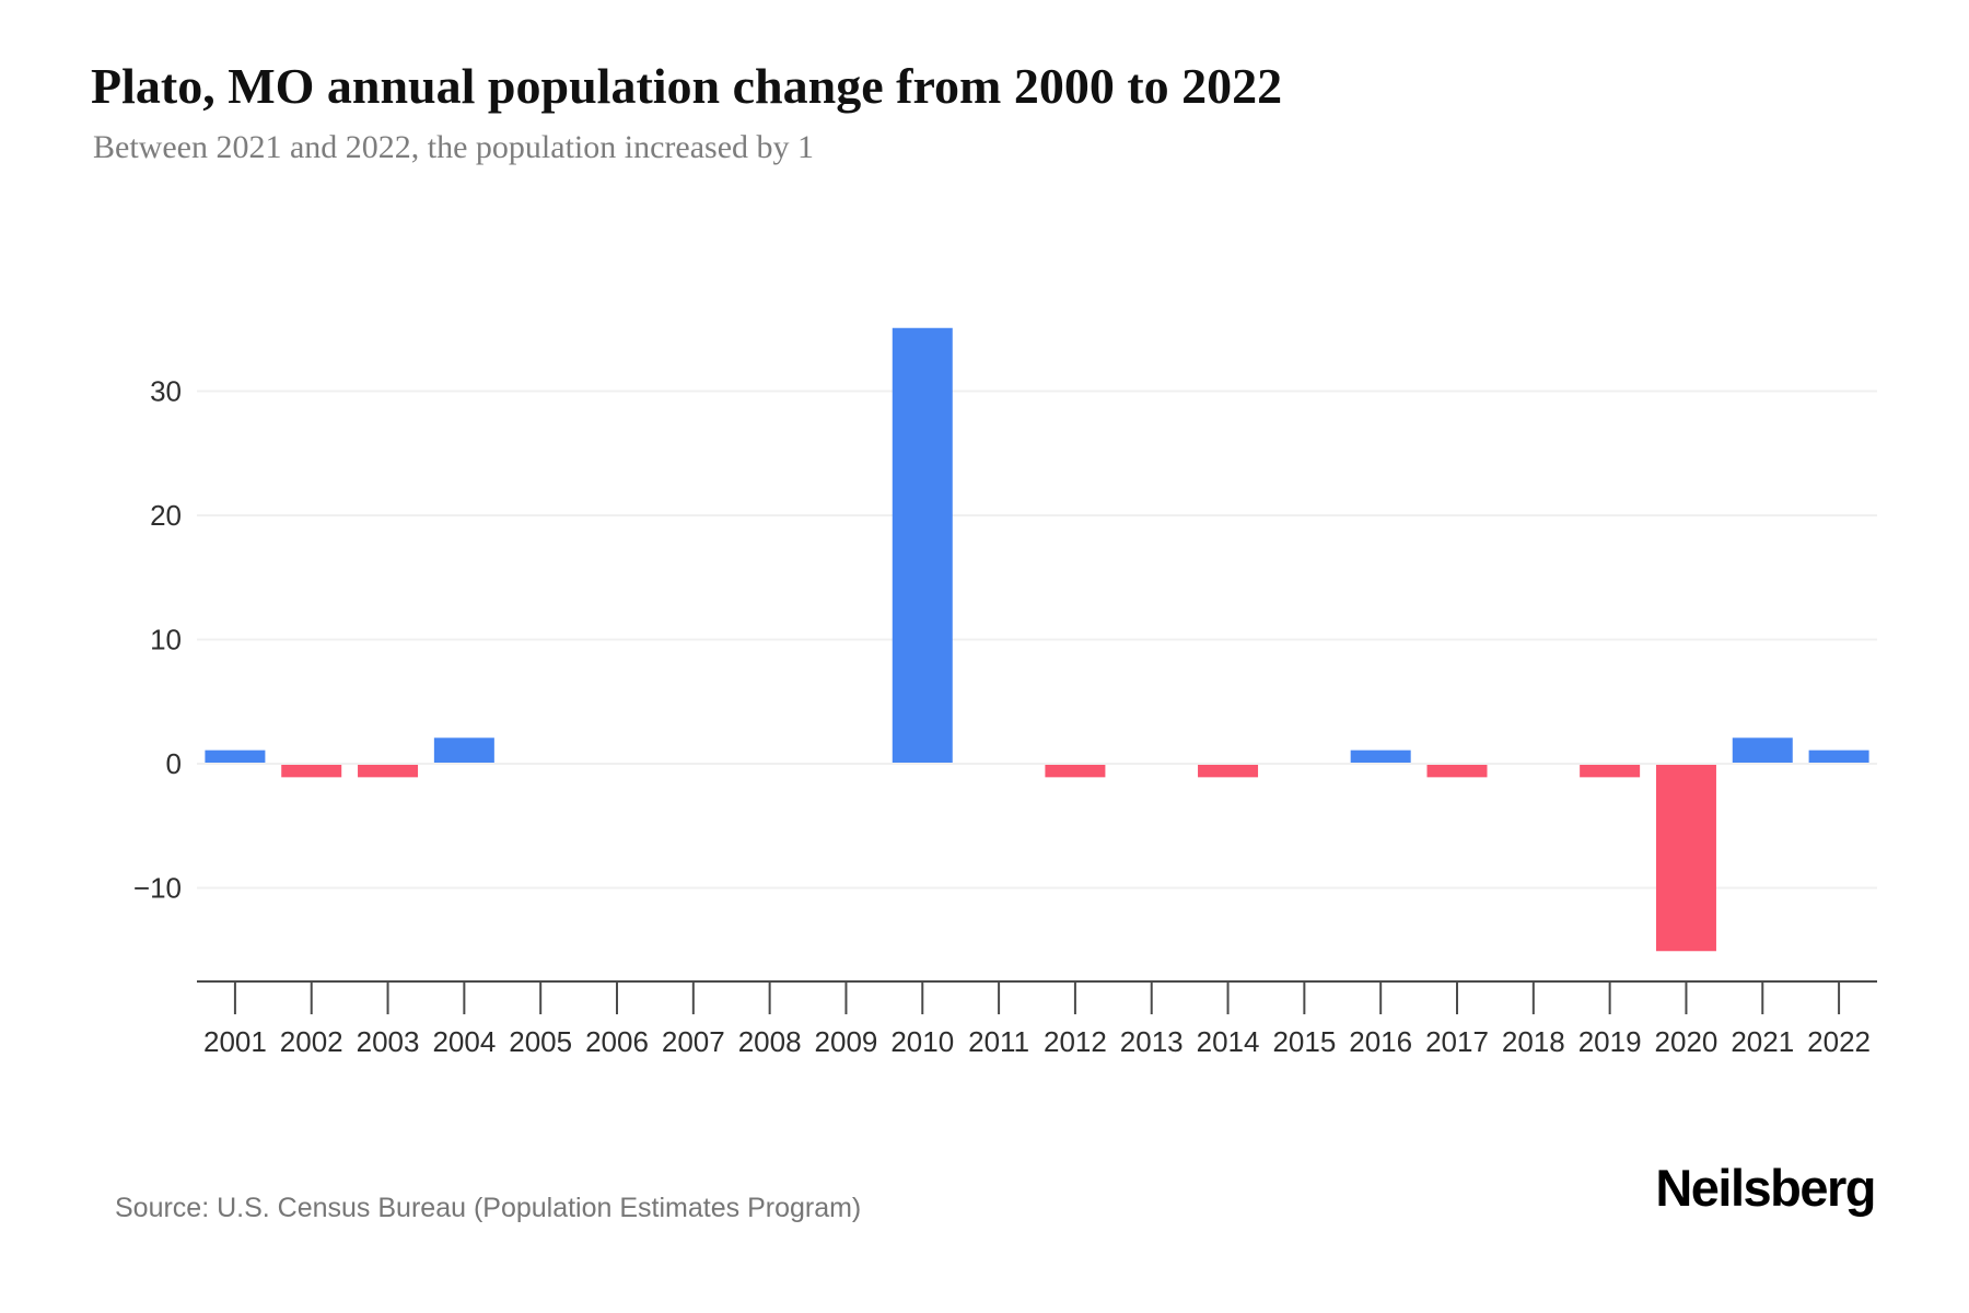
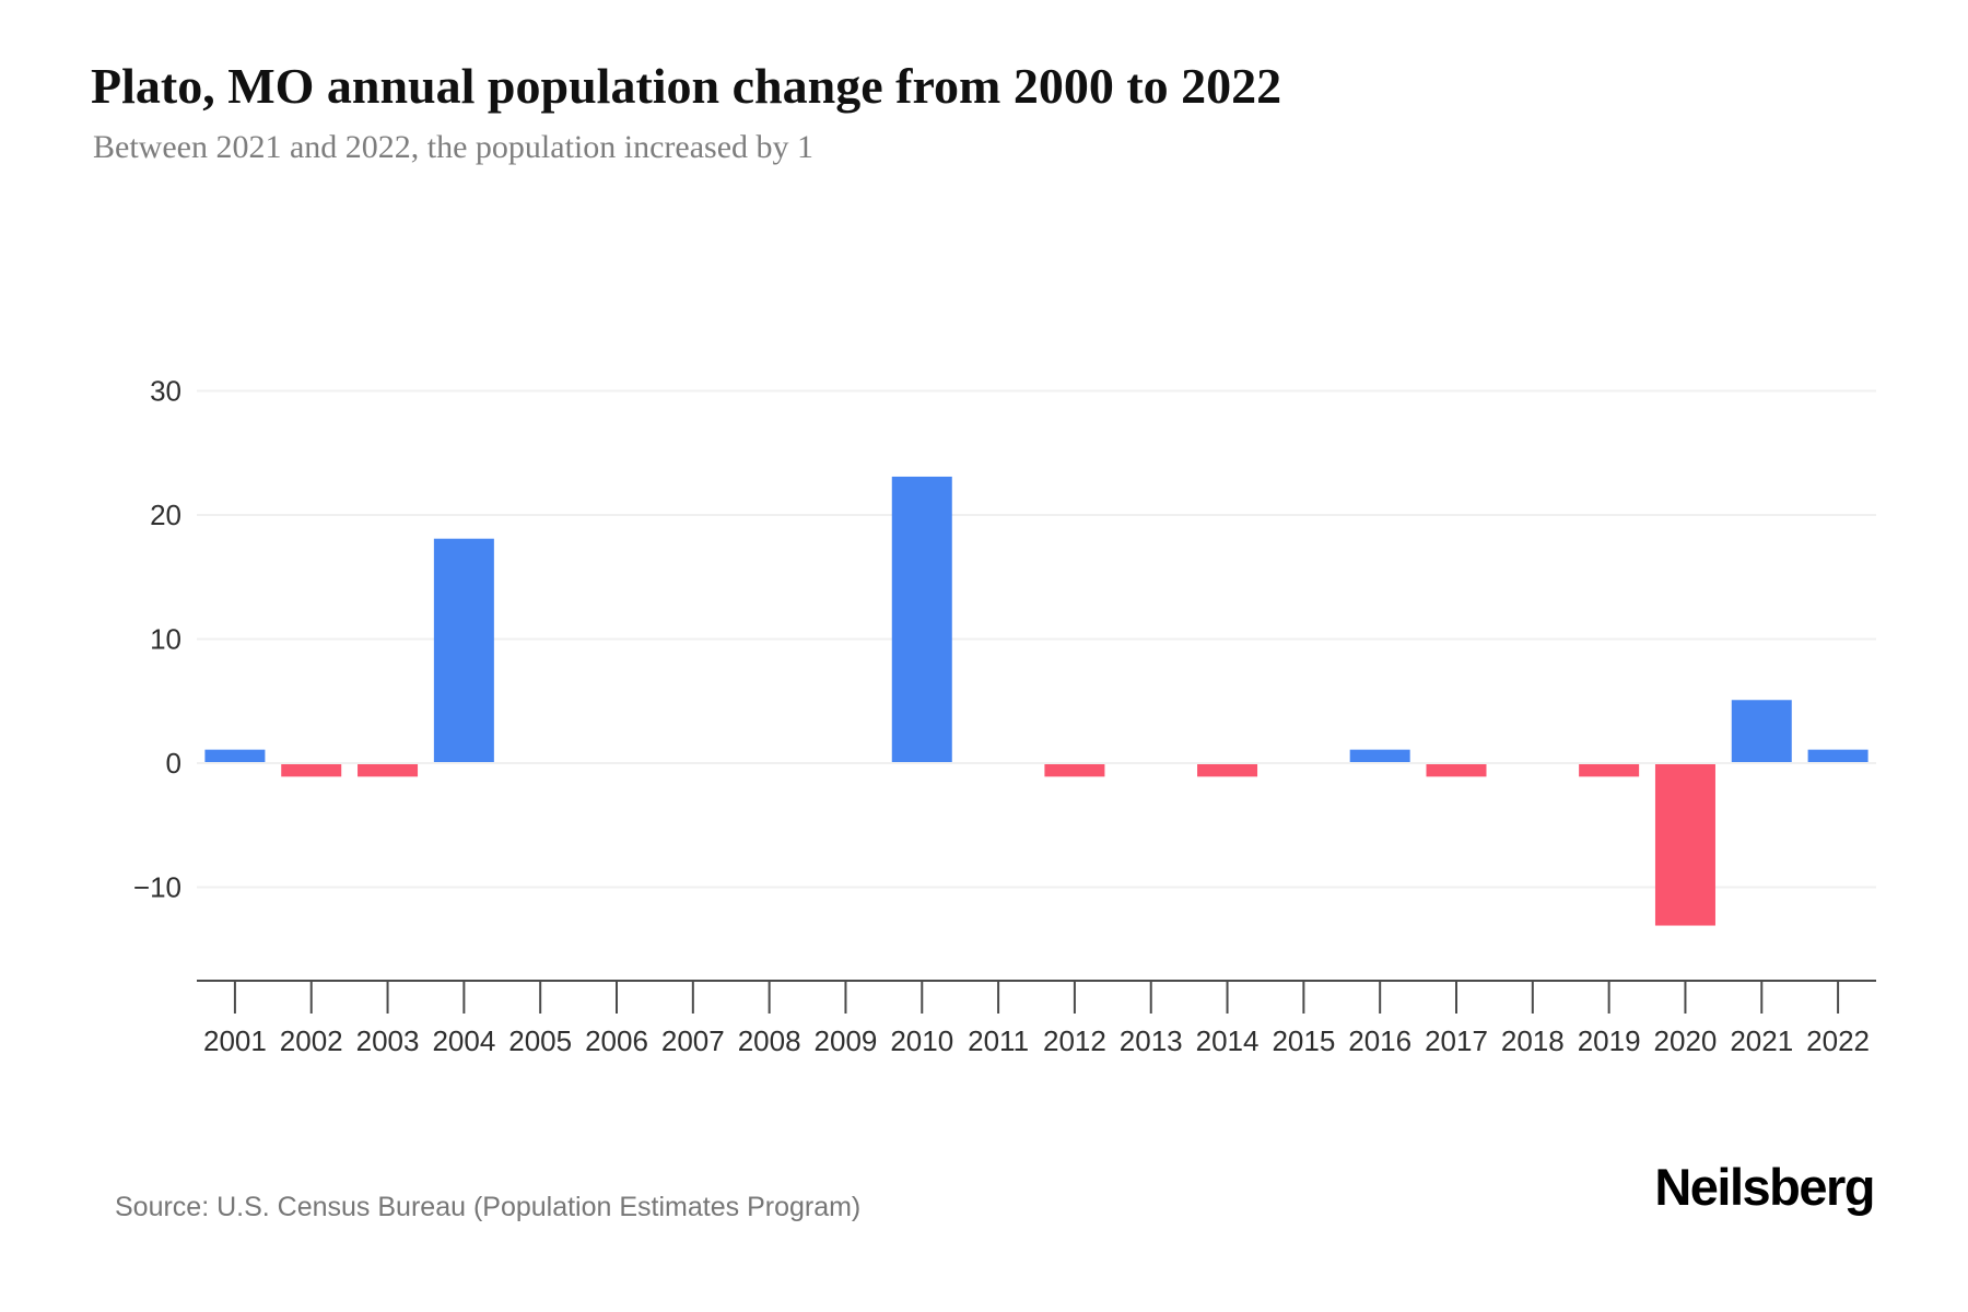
2004: 2 -> 18
2010: 35 -> 23
2020: -15 -> -13
2021: 2 -> 5
